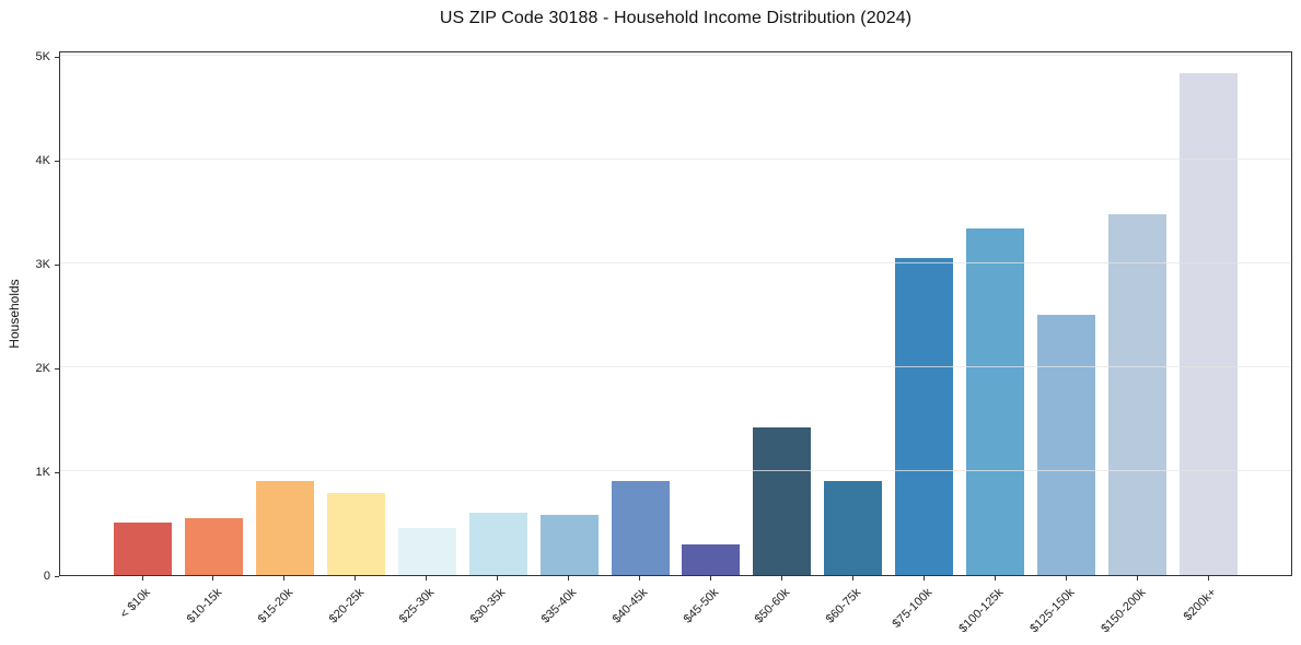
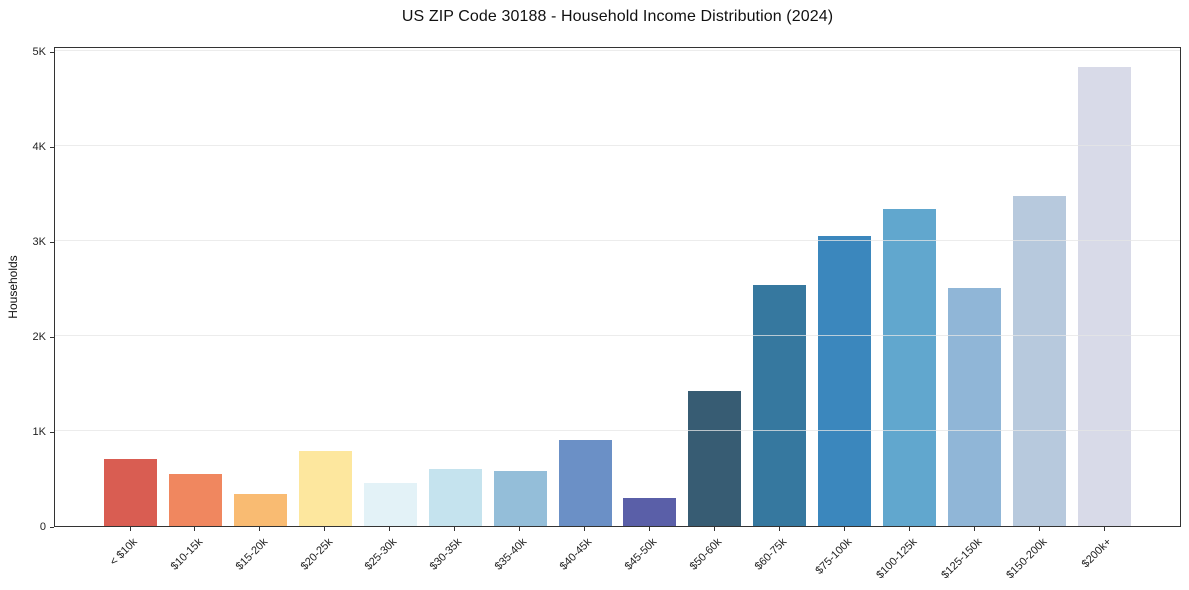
< $10k: 0.5K -> 0.7K
$15-20k: 0.9K -> 0.3K
$60-75k: 0.9K -> 2.5K
